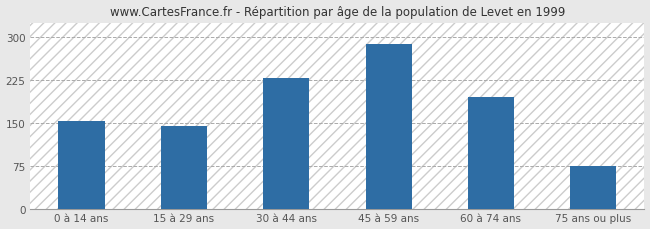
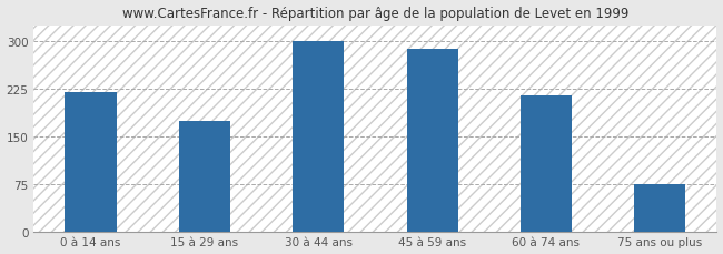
0 à 14 ans: 154 -> 220
15 à 29 ans: 144 -> 175
30 à 44 ans: 228 -> 300
60 à 74 ans: 196 -> 215
